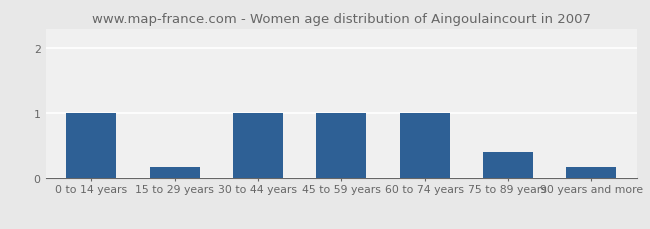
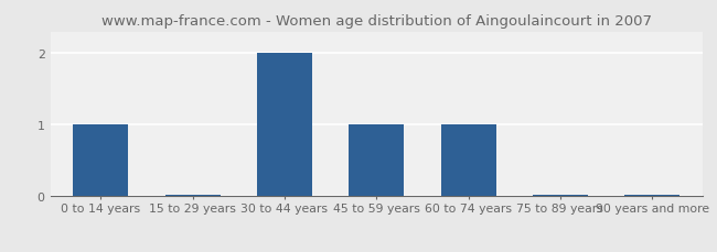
15 to 29 years: 0.18 -> 0.02
30 to 44 years: 1.00 -> 2.00
75 to 89 years: 0.40 -> 0.02
90 years and more: 0.18 -> 0.02
